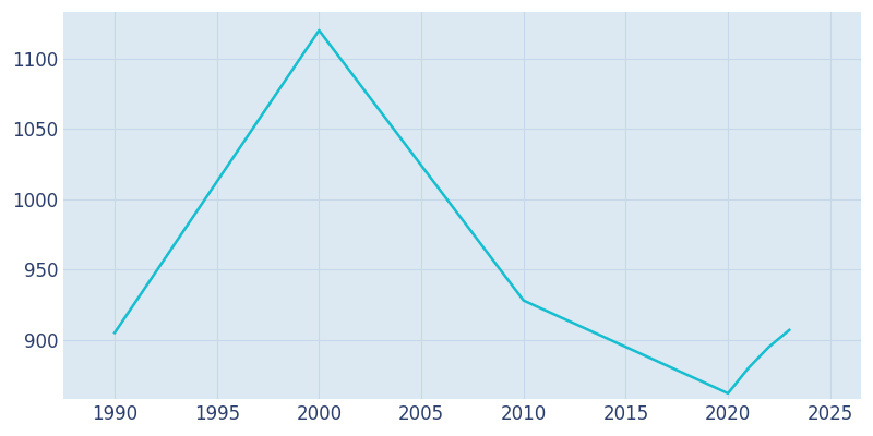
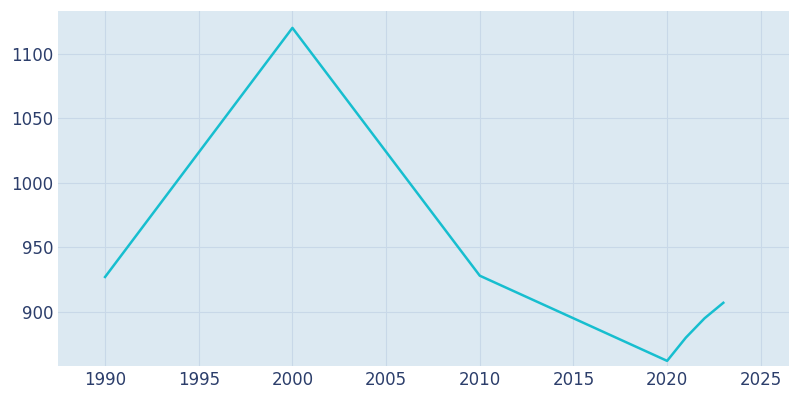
1990: 905 -> 927
